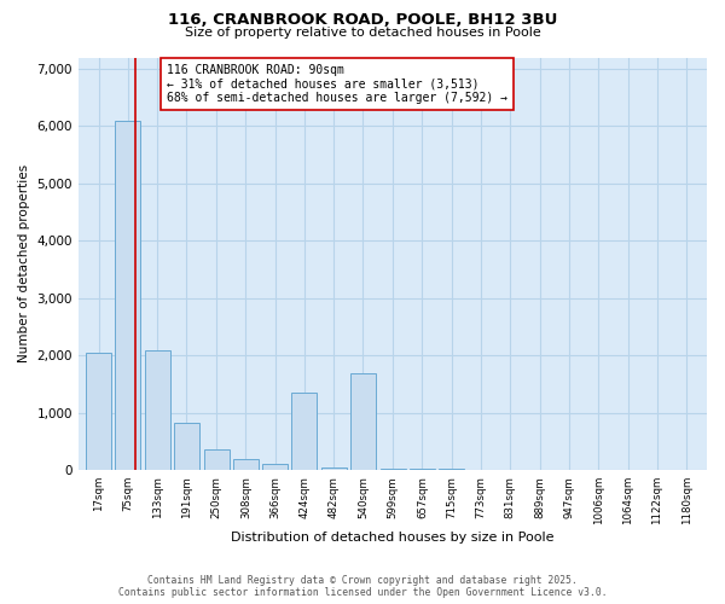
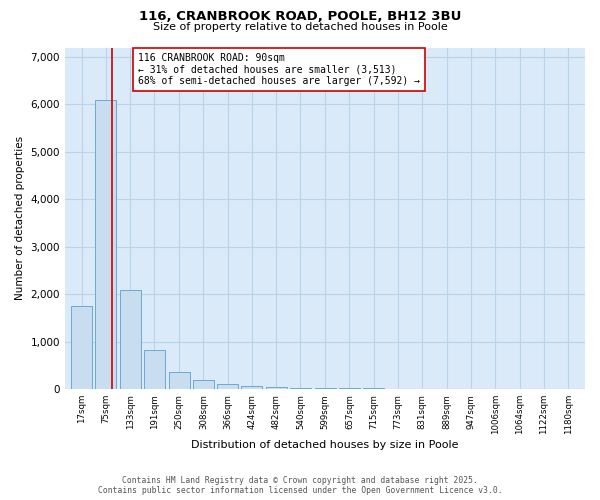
17sqm: 2,050 -> 1,760
424sqm: 1,350 -> 60
540sqm: 1,700 -> 30
